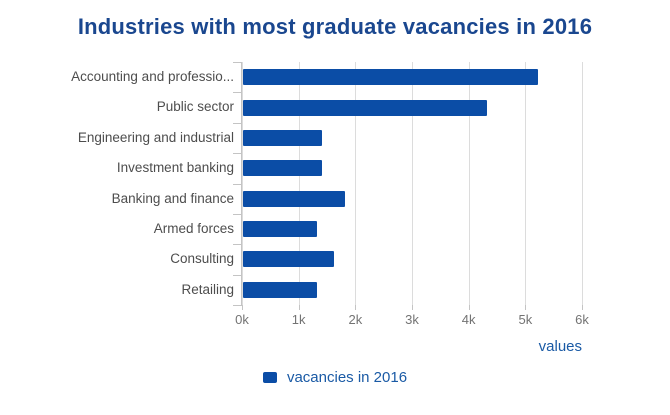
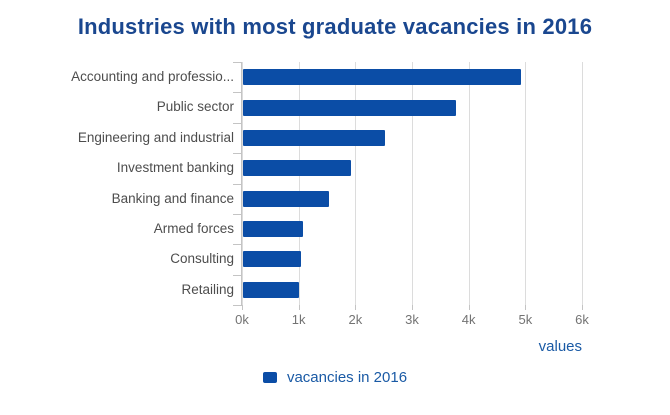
Accounting and professio...: 5.2k -> 4.9k
Public sector: 4.3k -> 3.8k
Engineering and industrial: 1.4k -> 2.5k
Investment banking: 1.4k -> 1.9k
Banking and finance: 1.8k -> 1.5k
Armed forces: 1.3k -> 1.1k
Consulting: 1.6k -> 1.0k
Retailing: 1.3k -> 1.0k
